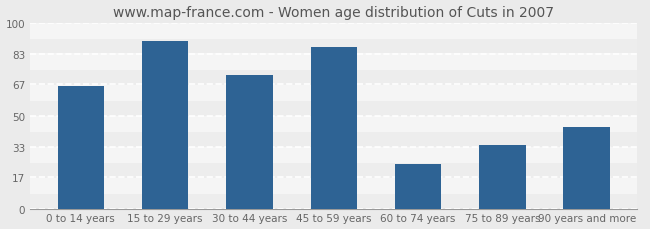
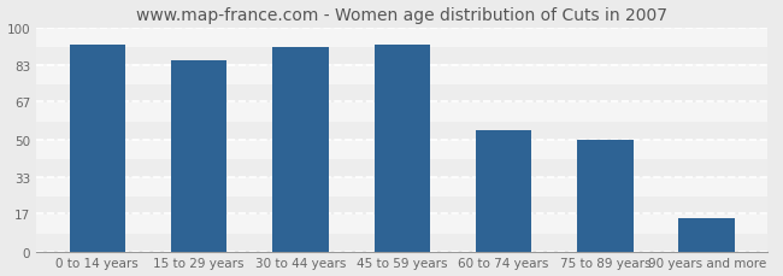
0 to 14 years: 66 -> 92
15 to 29 years: 90 -> 85
30 to 44 years: 72 -> 91
45 to 59 years: 87 -> 92
60 to 74 years: 24 -> 54
75 to 89 years: 34 -> 50
90 years and more: 44 -> 15
